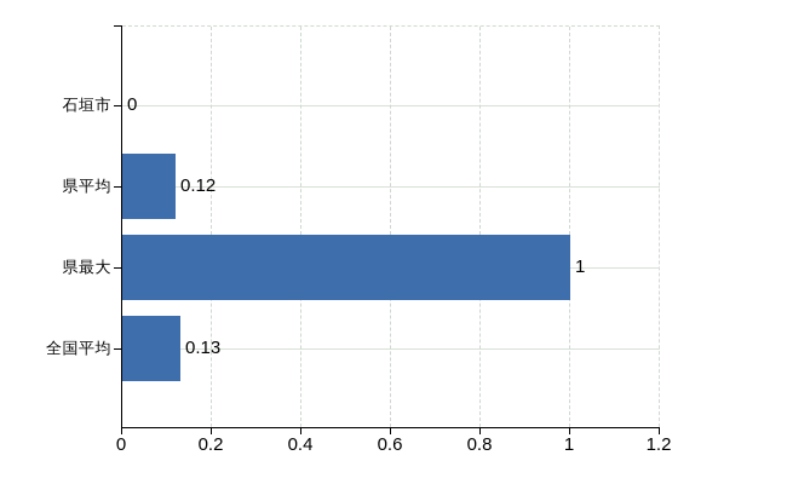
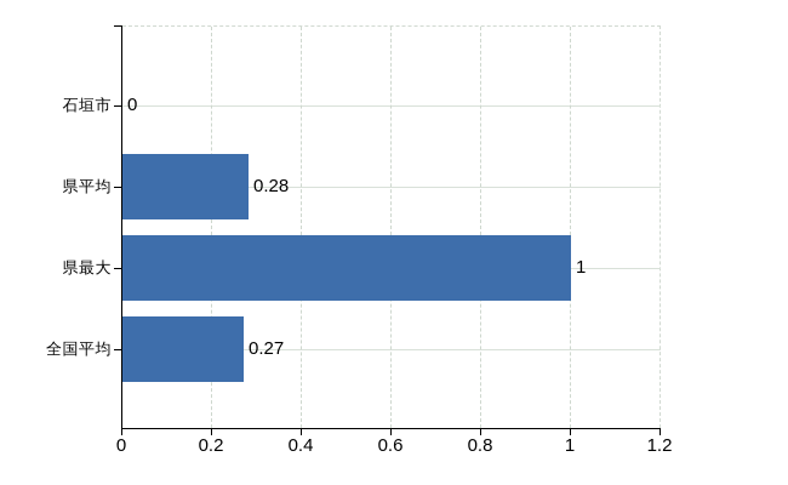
県平均: 0.12 -> 0.28
全国平均: 0.13 -> 0.27
